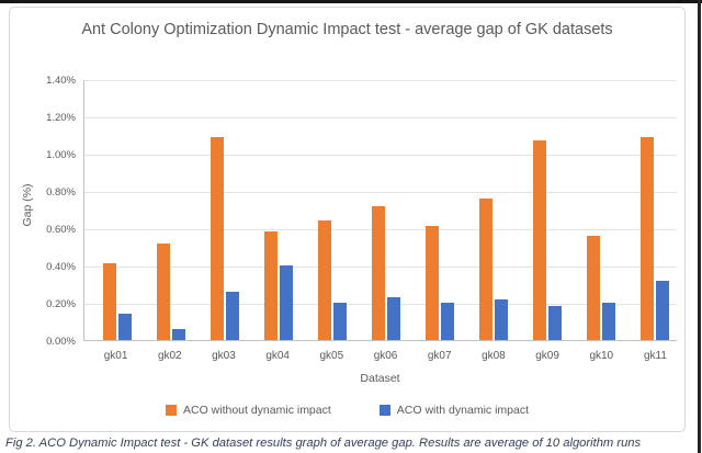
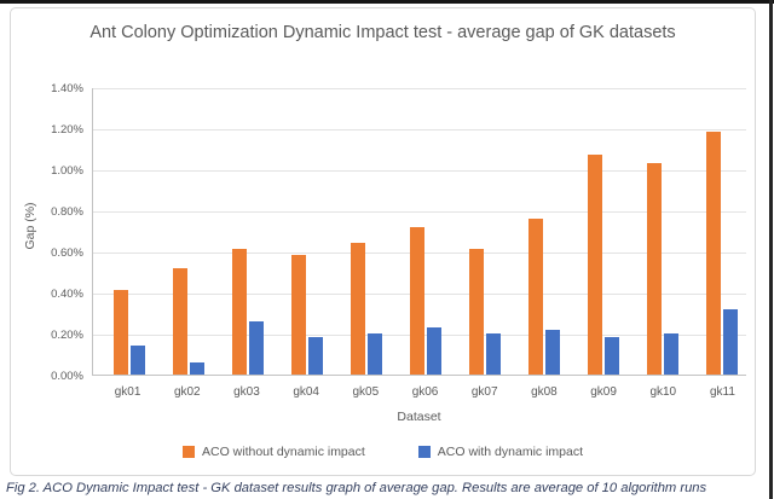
ACO without dynamic impact/gk03: 1.09% -> 0.61%
ACO with dynamic impact/gk04: 0.40% -> 0.18%
ACO without dynamic impact/gk10: 0.56% -> 1.03%
ACO without dynamic impact/gk11: 1.09% -> 1.18%
